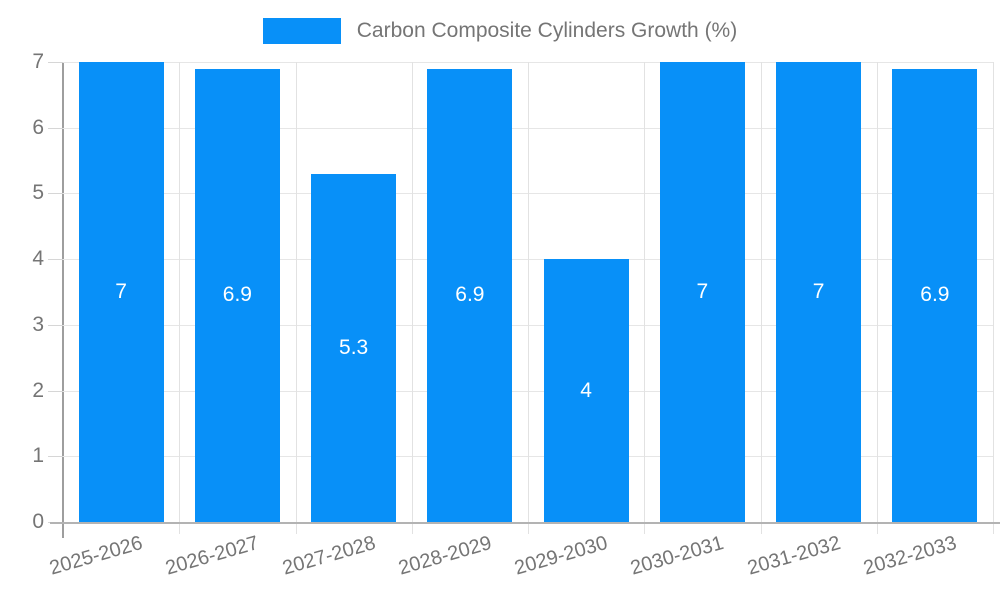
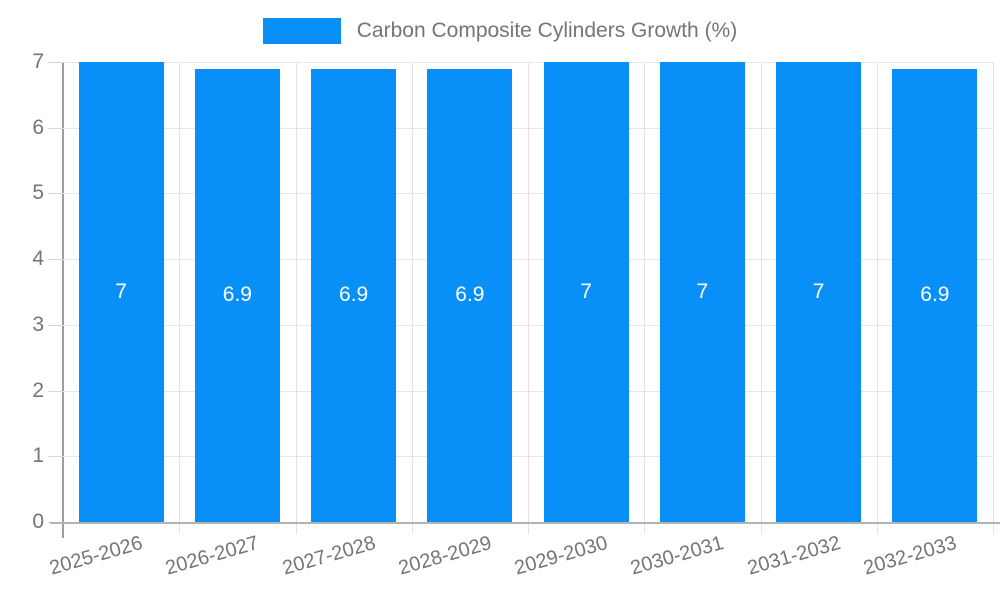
2027-2028: 5.3 -> 6.9
2029-2030: 4 -> 7
